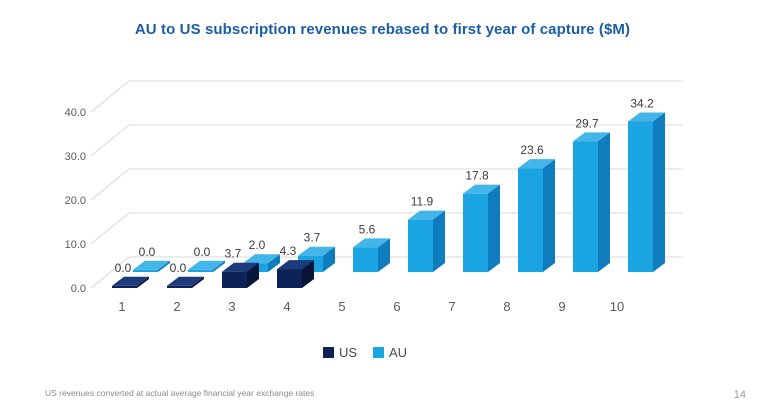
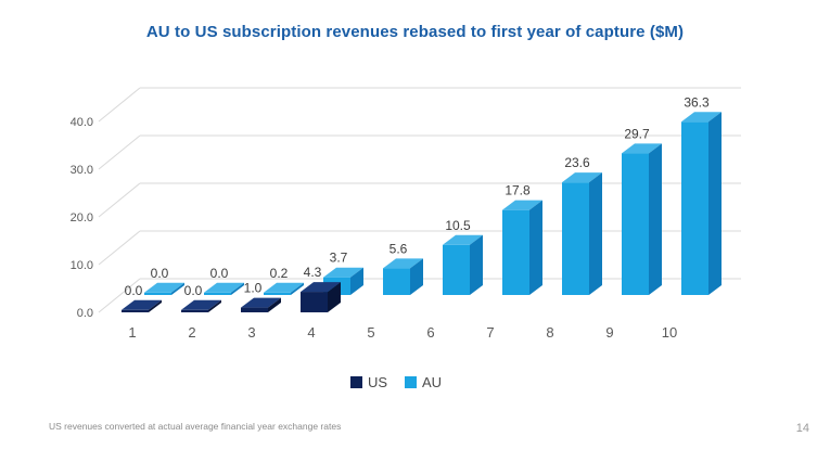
US/3: 3.7 -> 1.0
AU/3: 2.0 -> 0.2
AU/6: 11.9 -> 10.5
AU/10: 34.2 -> 36.3
